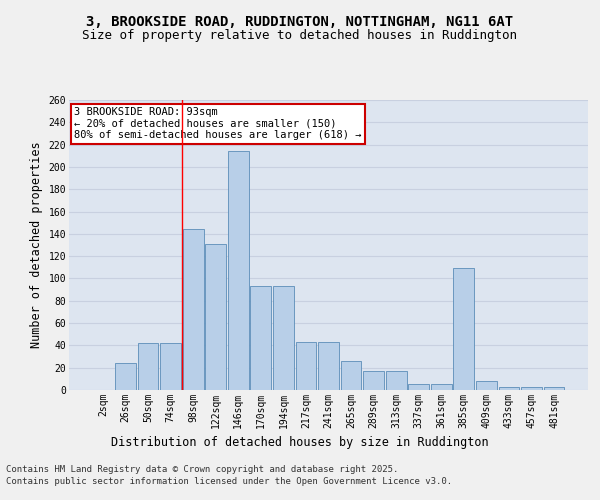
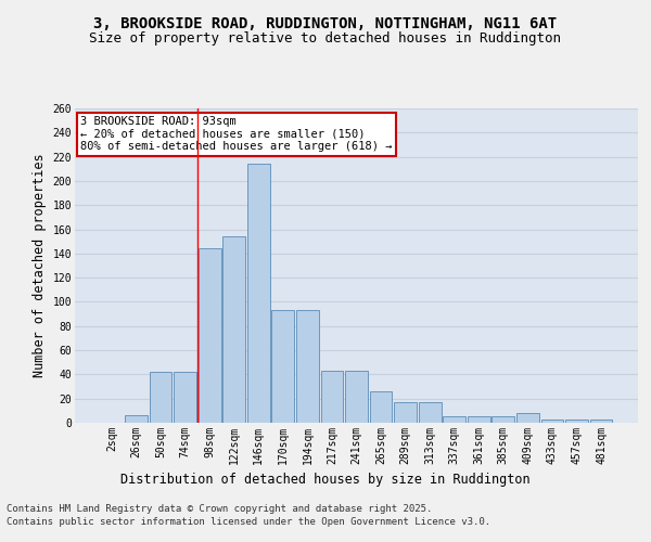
26sqm: 24 -> 6
122sqm: 131 -> 154
385sqm: 109 -> 5
